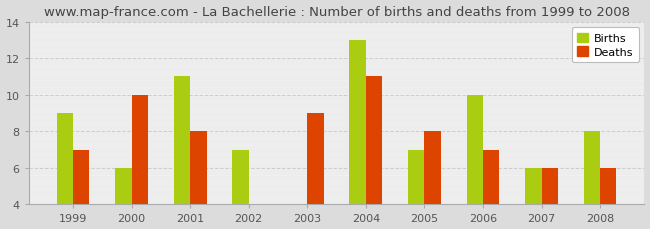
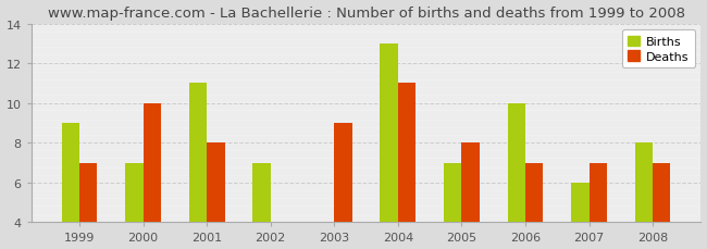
Births/2000: 6 -> 7
Deaths/2007: 6 -> 7
Deaths/2008: 6 -> 7
